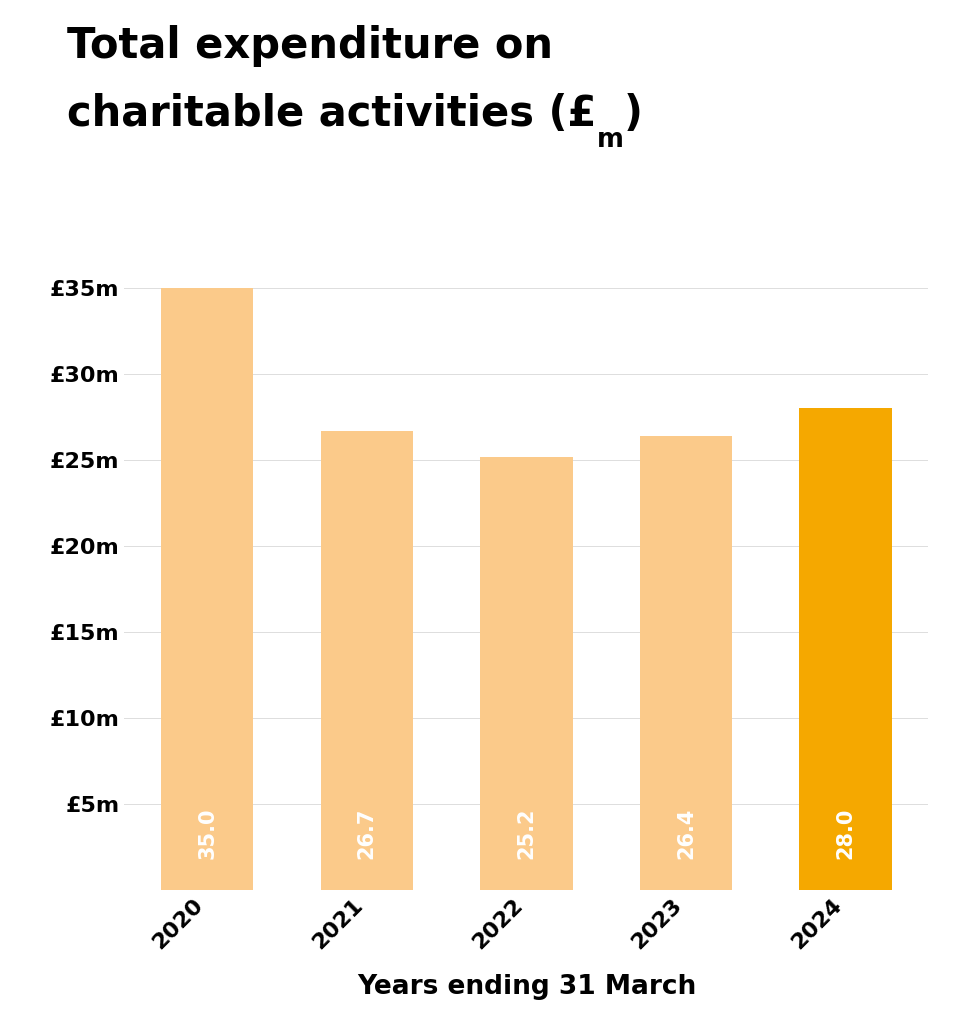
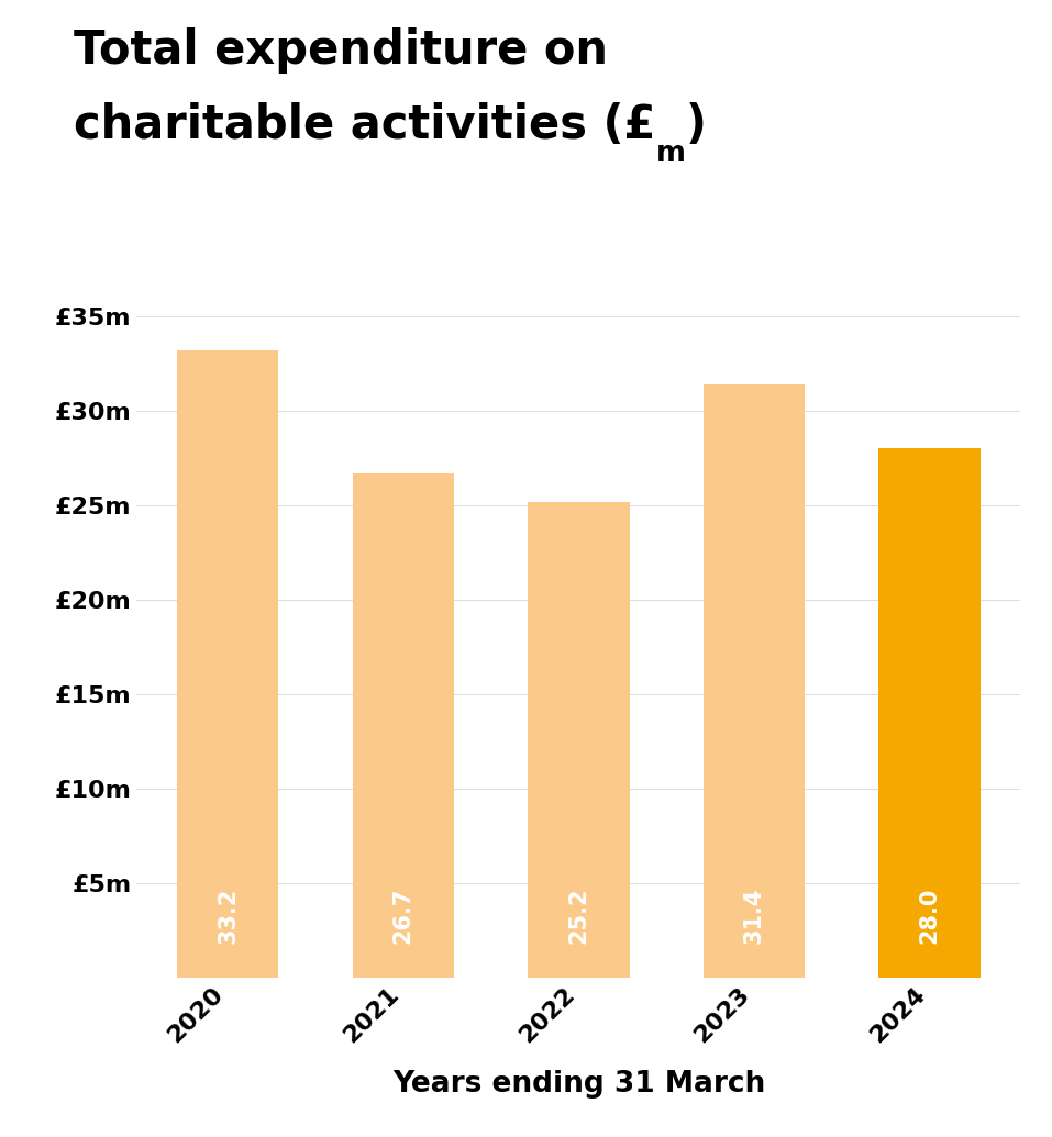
2020: 35.0 -> 33.2
2023: 26.4 -> 31.4
